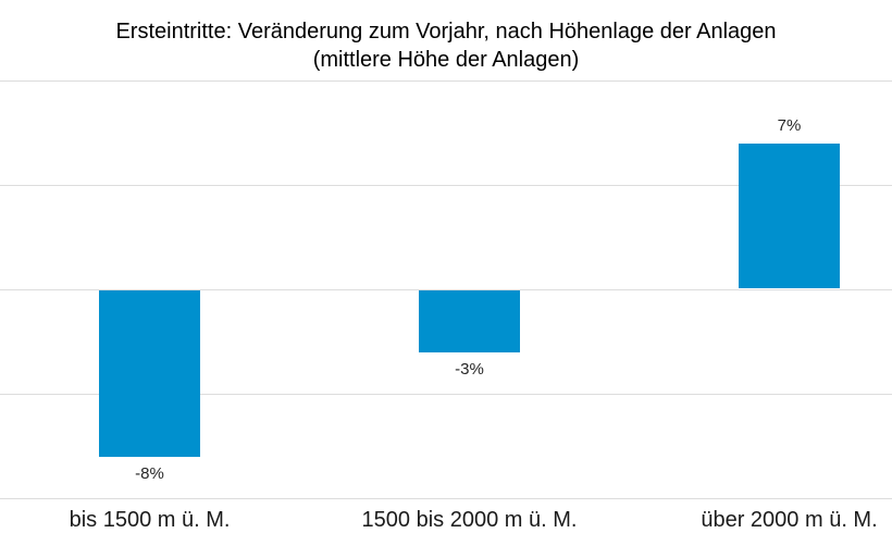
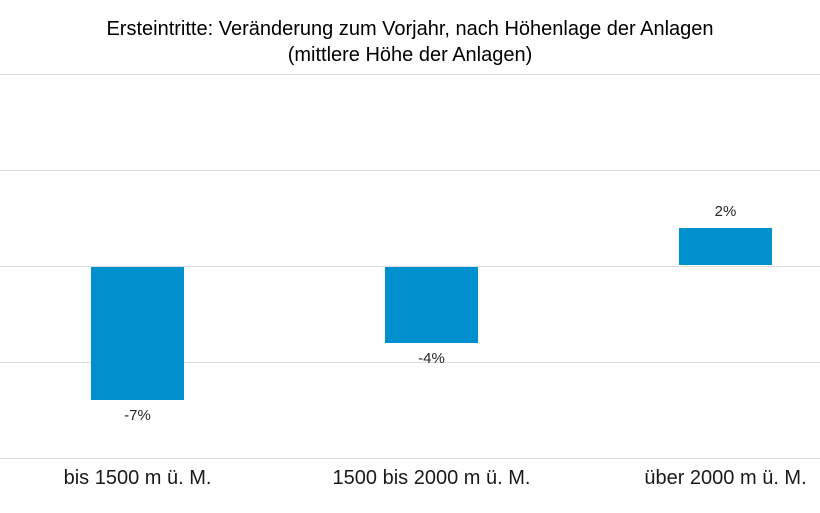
bis 1500 m ü. M.: -8% -> -7%
1500 bis 2000 m ü. M.: -3% -> -4%
über 2000 m ü. M.: 7% -> 2%
